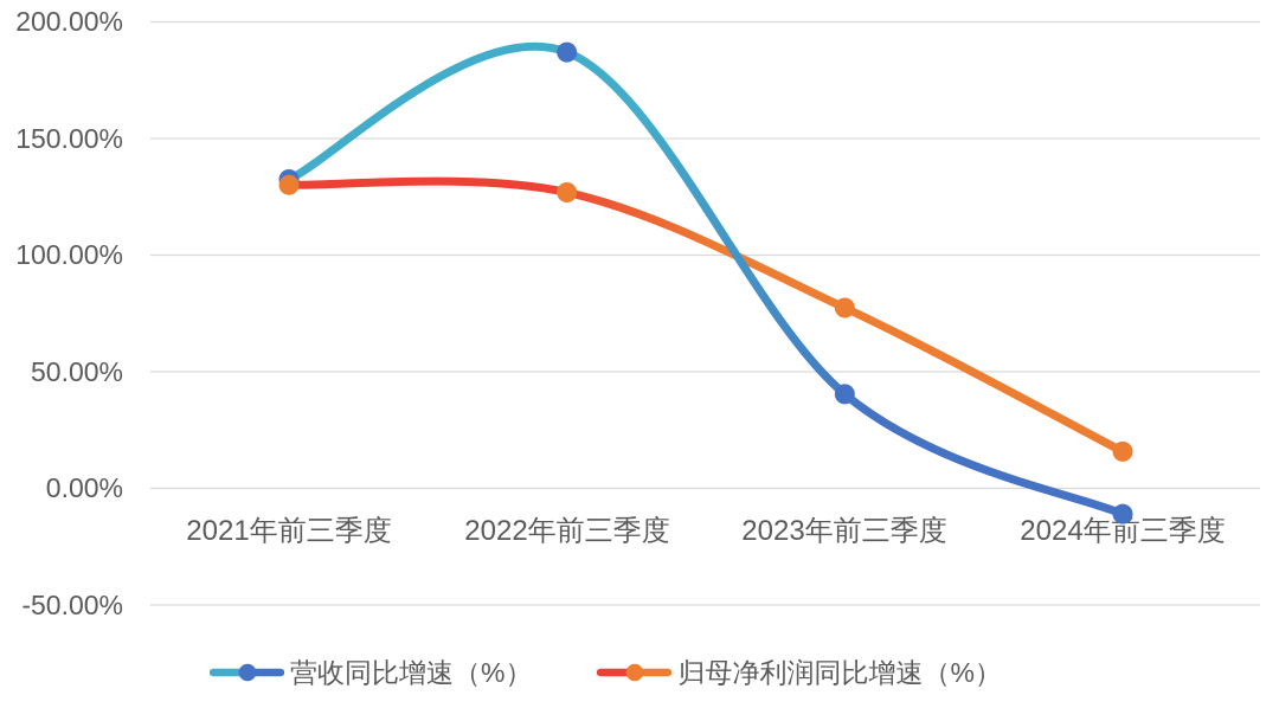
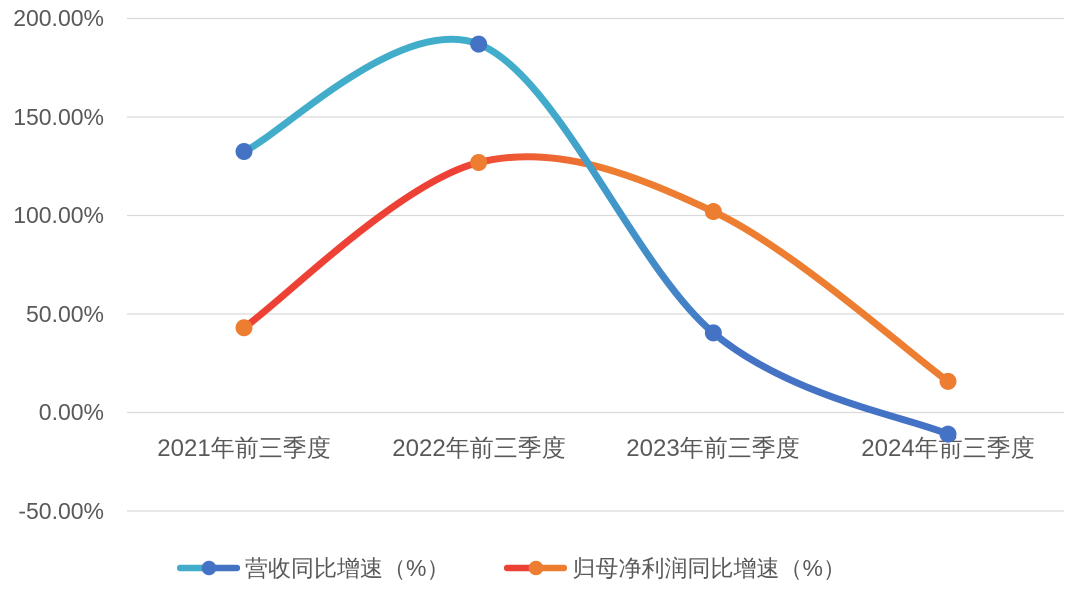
归母净利润同比增速（%）/2021年前三季度: 130% -> 43%
归母净利润同比增速（%）/2023年前三季度: 77% -> 102%
